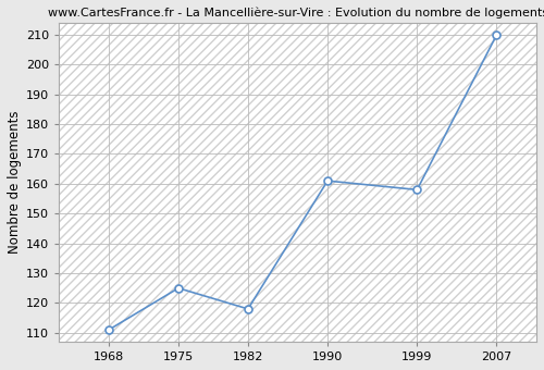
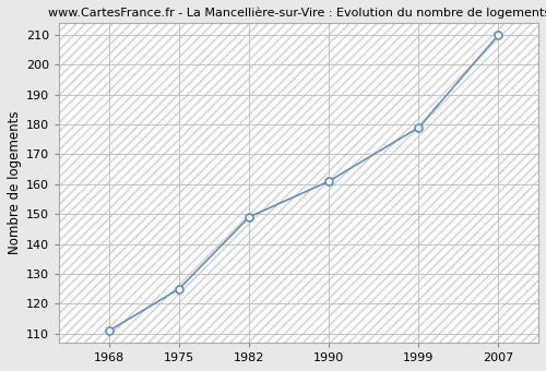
1982: 118 -> 149
1999: 158 -> 179
